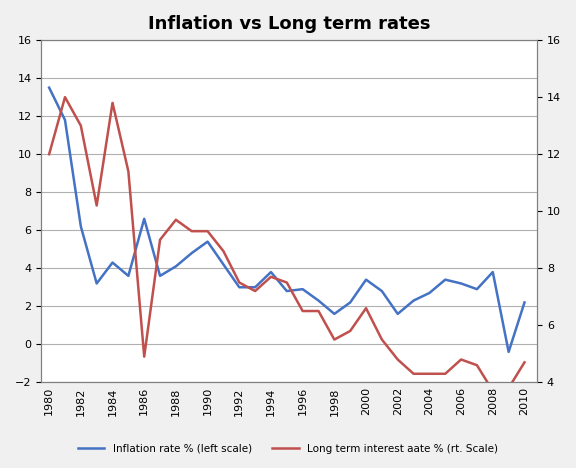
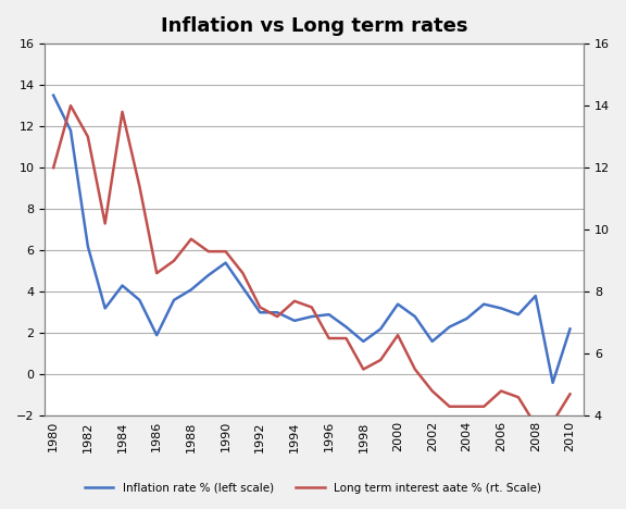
Inflation rate % (left scale)/1986: 6.6 -> 1.9
Long term interest aate % (rt. Scale)/1986: 4.9 -> 8.6
Inflation rate % (left scale)/1994: 3.8 -> 2.6
